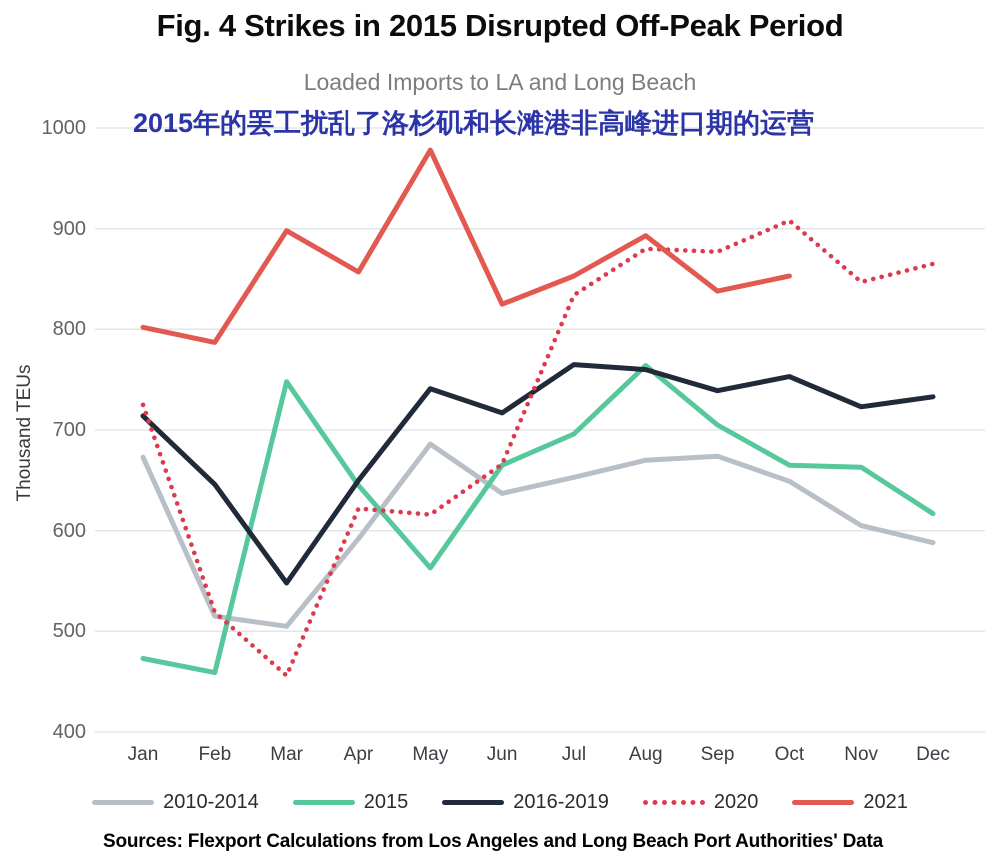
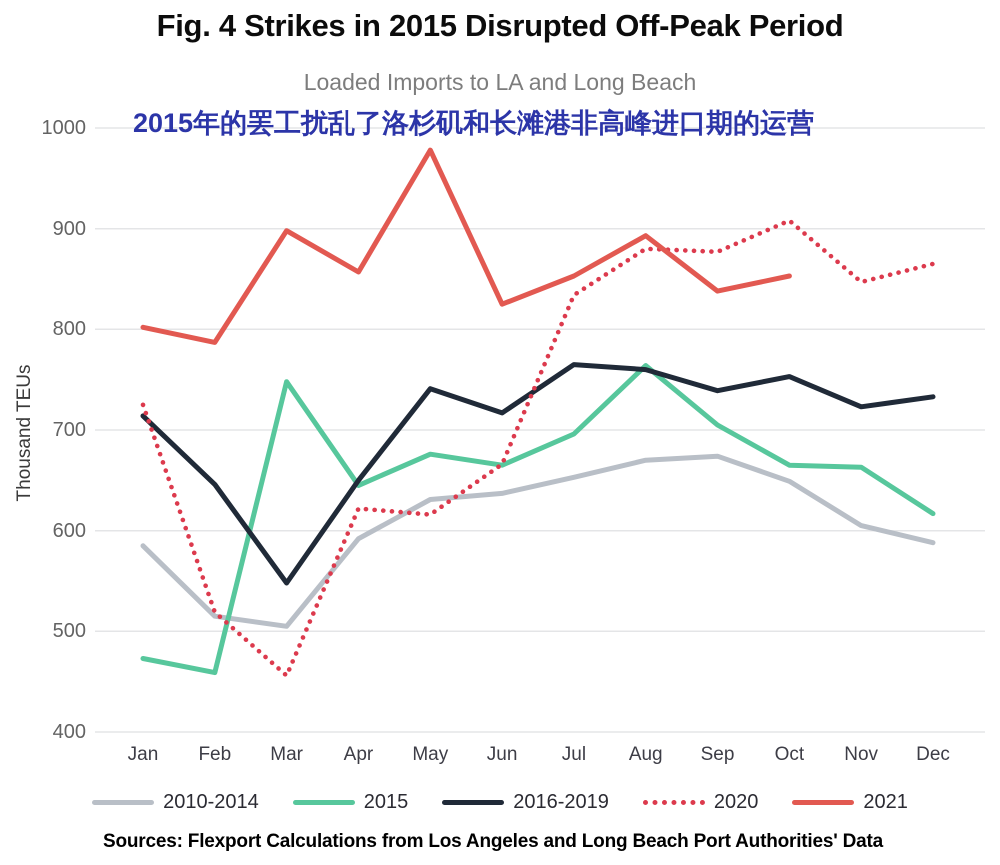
2010-2014/Jan: 673 -> 585
2010-2014/May: 686 -> 631
2015/May: 563 -> 676
